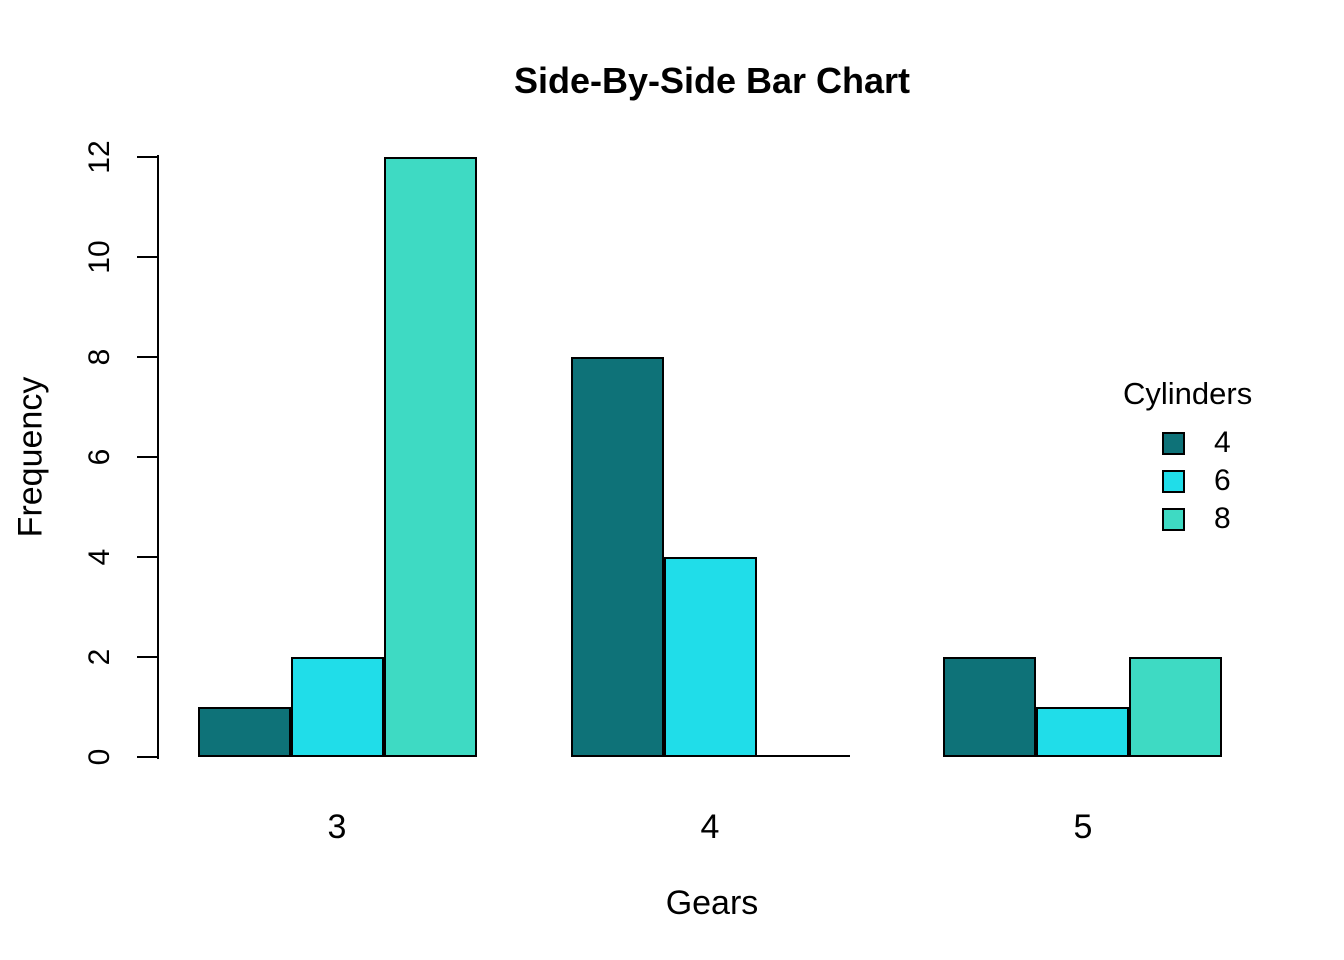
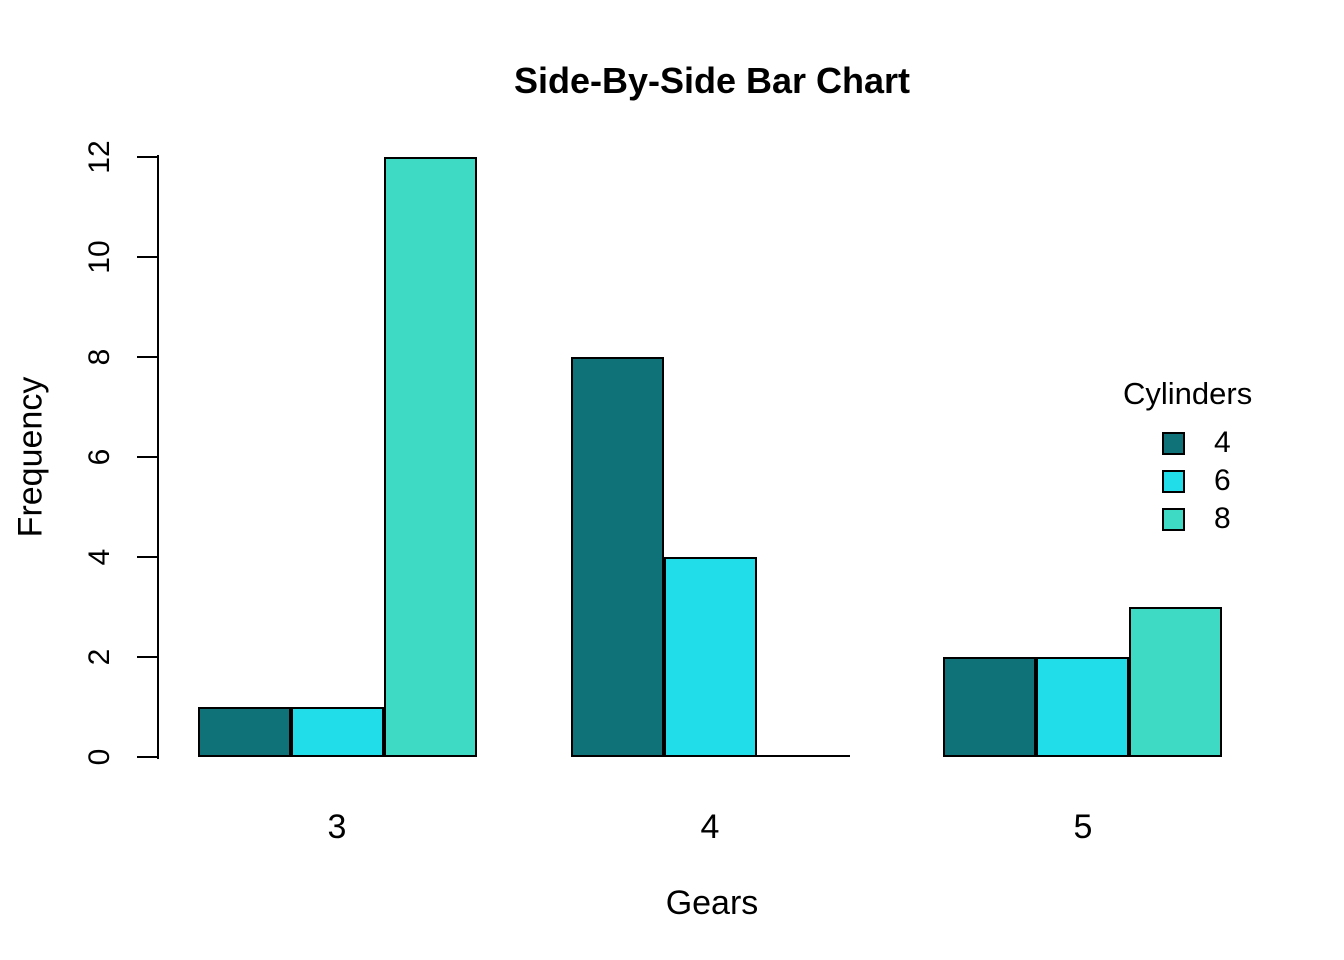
6/3: 2 -> 1
6/5: 1 -> 2
8/5: 2 -> 3
